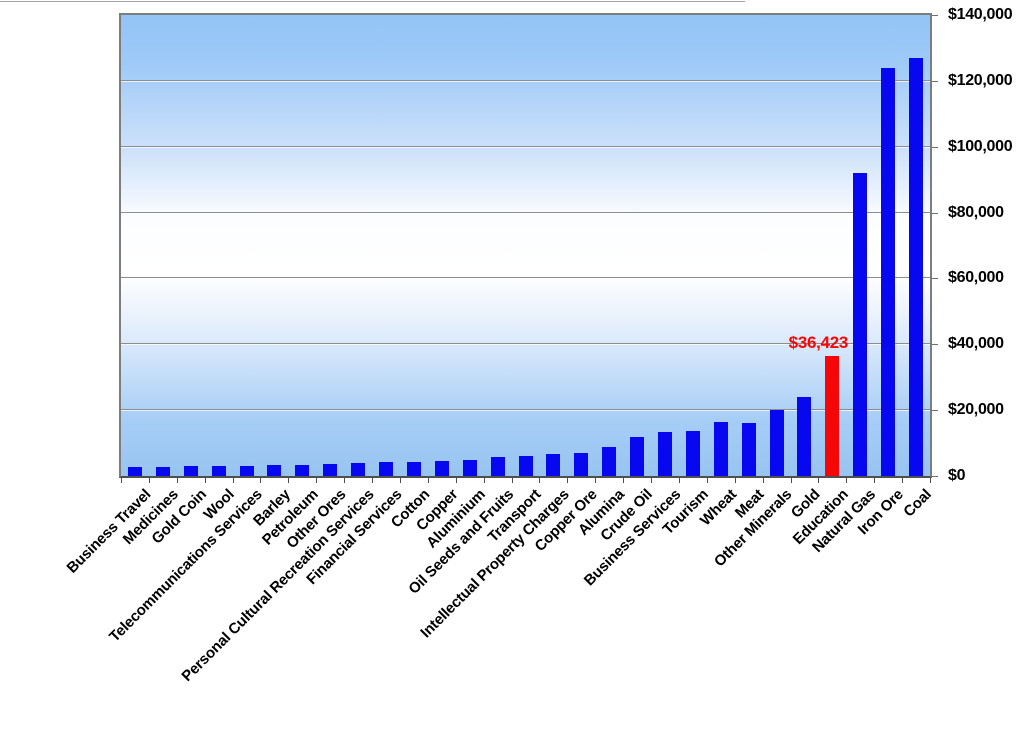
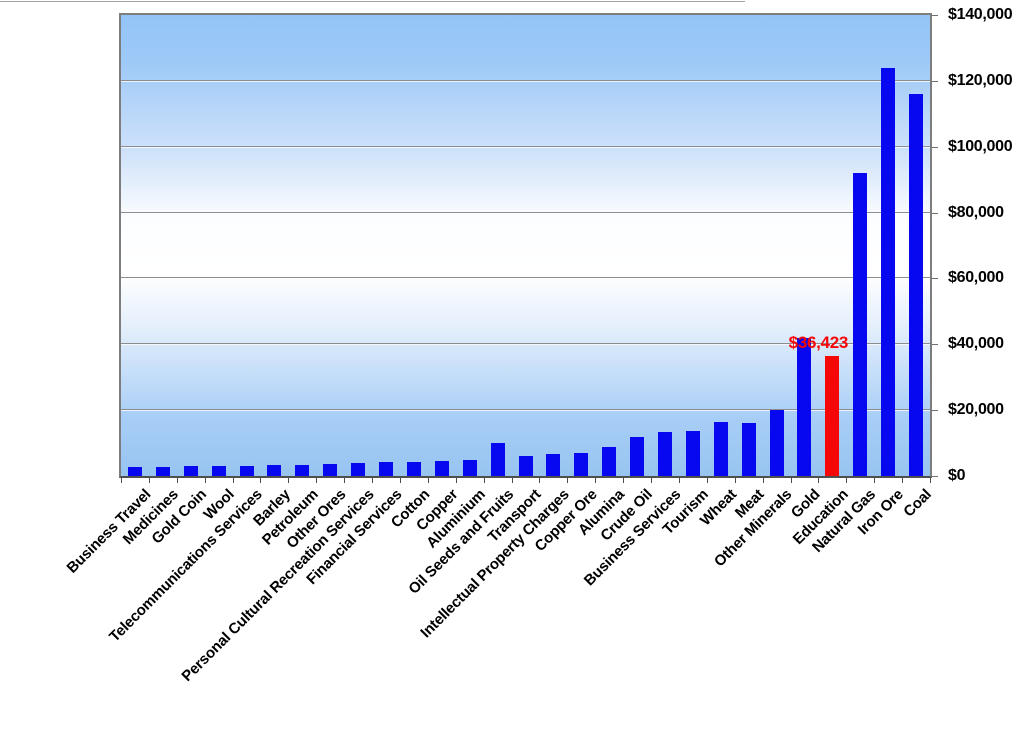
Oil Seeds and Fruits: $6000 -> $10000
Gold: $24000 -> $42000
Coal: $127000 -> $116000
